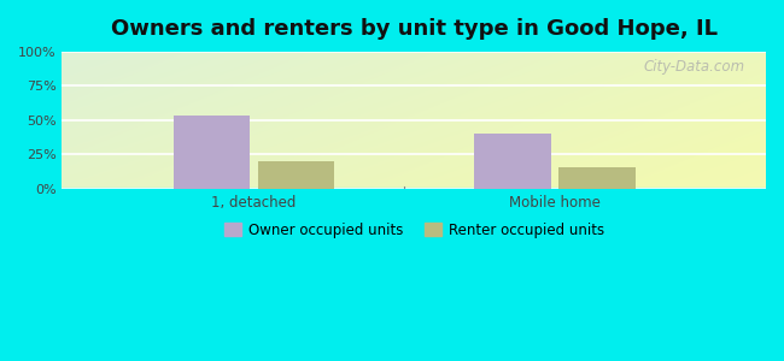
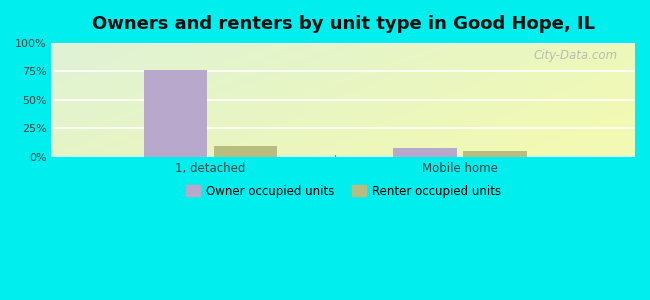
Owner occupied units/1, detached: 53% -> 76%
Renter occupied units/1, detached: 20% -> 10%
Owner occupied units/Mobile home: 40% -> 8%
Renter occupied units/Mobile home: 16% -> 5%
